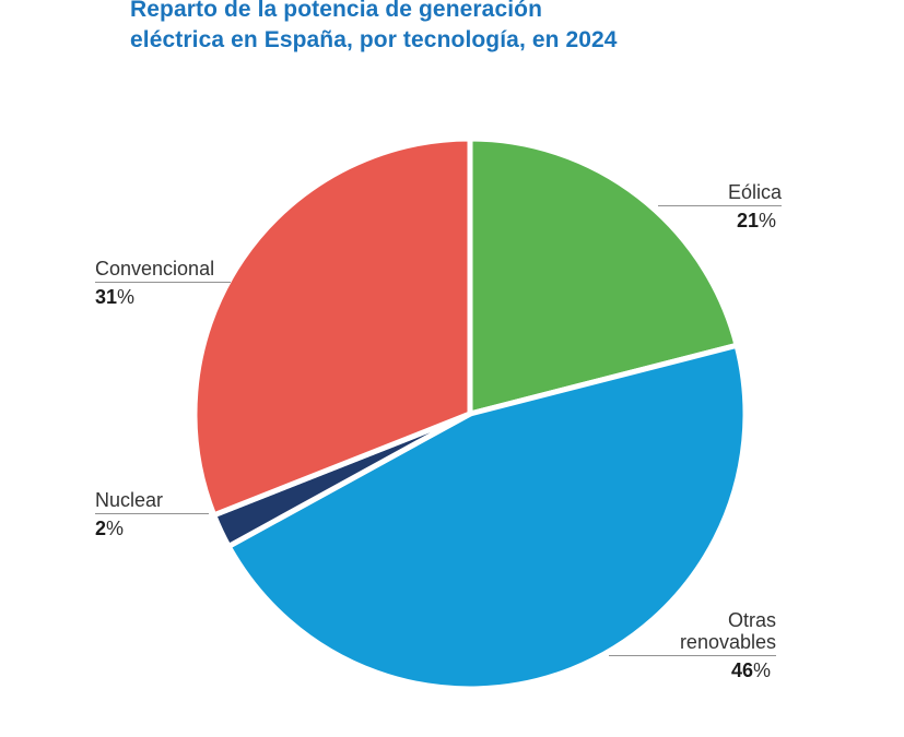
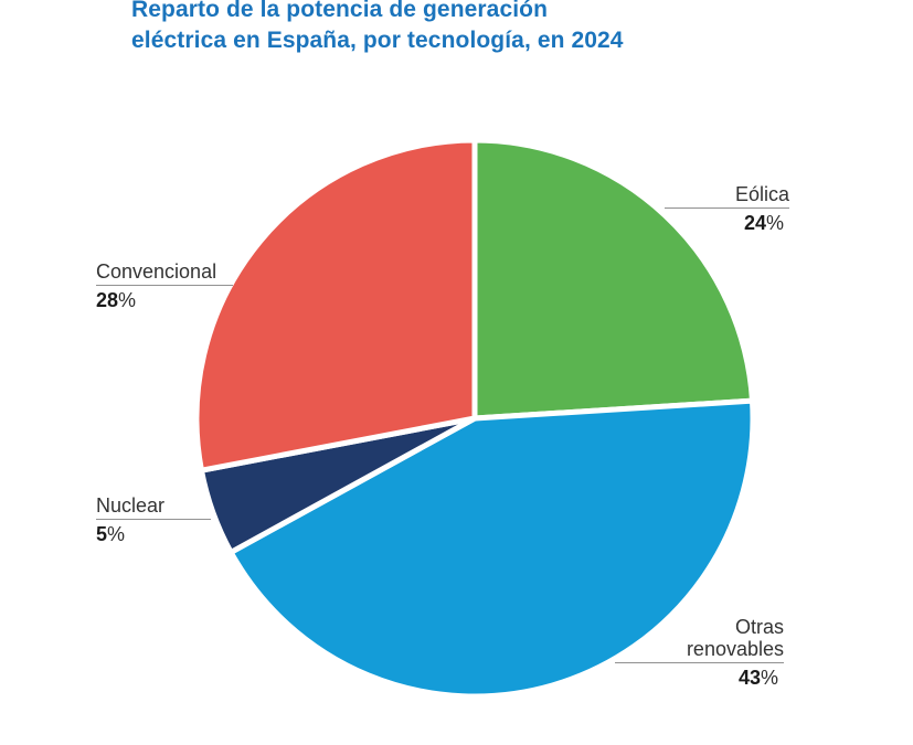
Eólica: 21 -> 24
Otras renovables: 46 -> 43
Nuclear: 2 -> 5
Convencional: 31 -> 28
